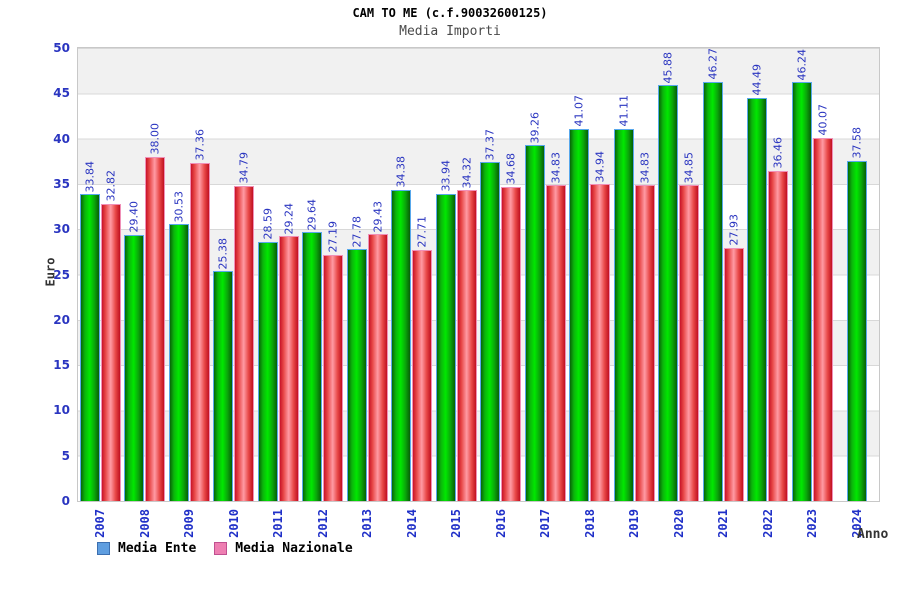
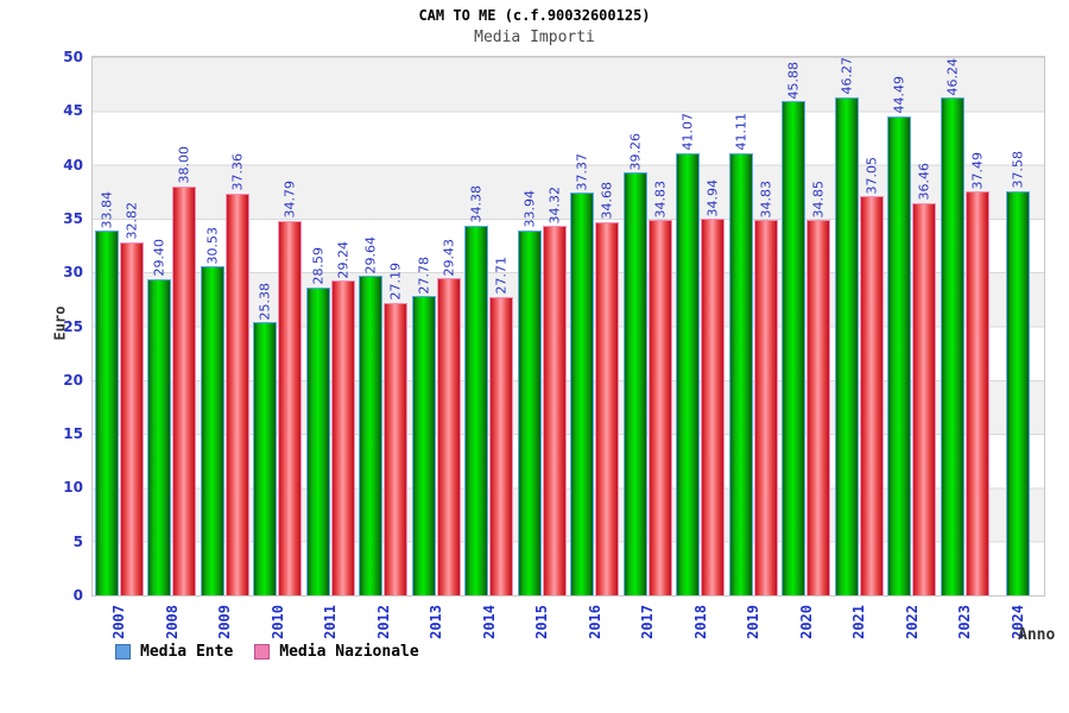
Media Nazionale/2021: 27.93 -> 37.05
Media Nazionale/2023: 40.07 -> 37.49
